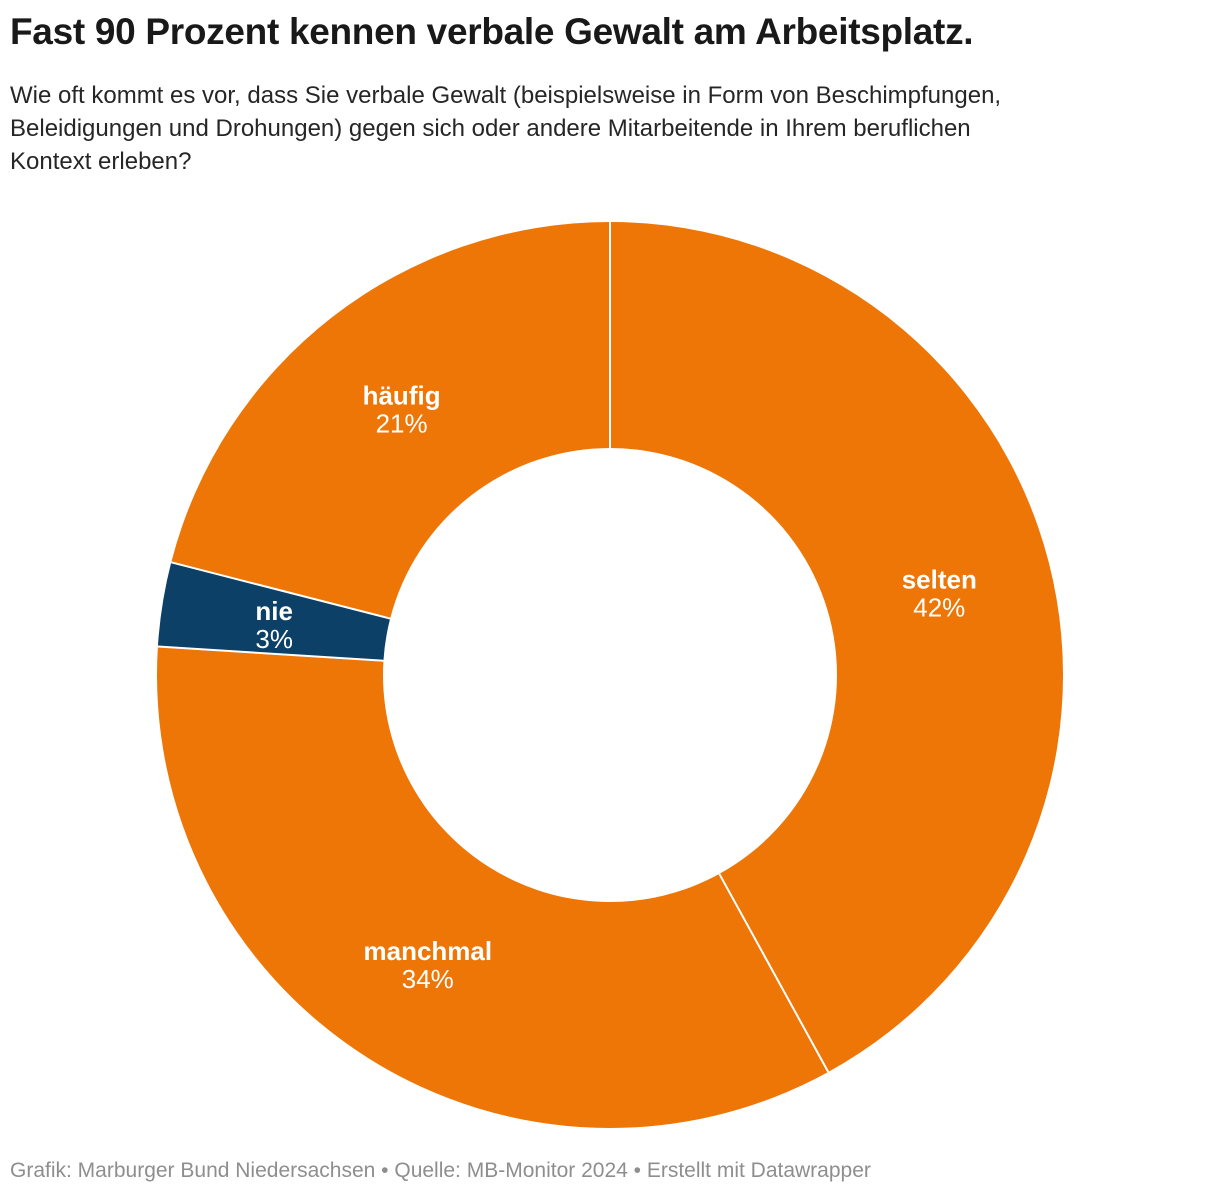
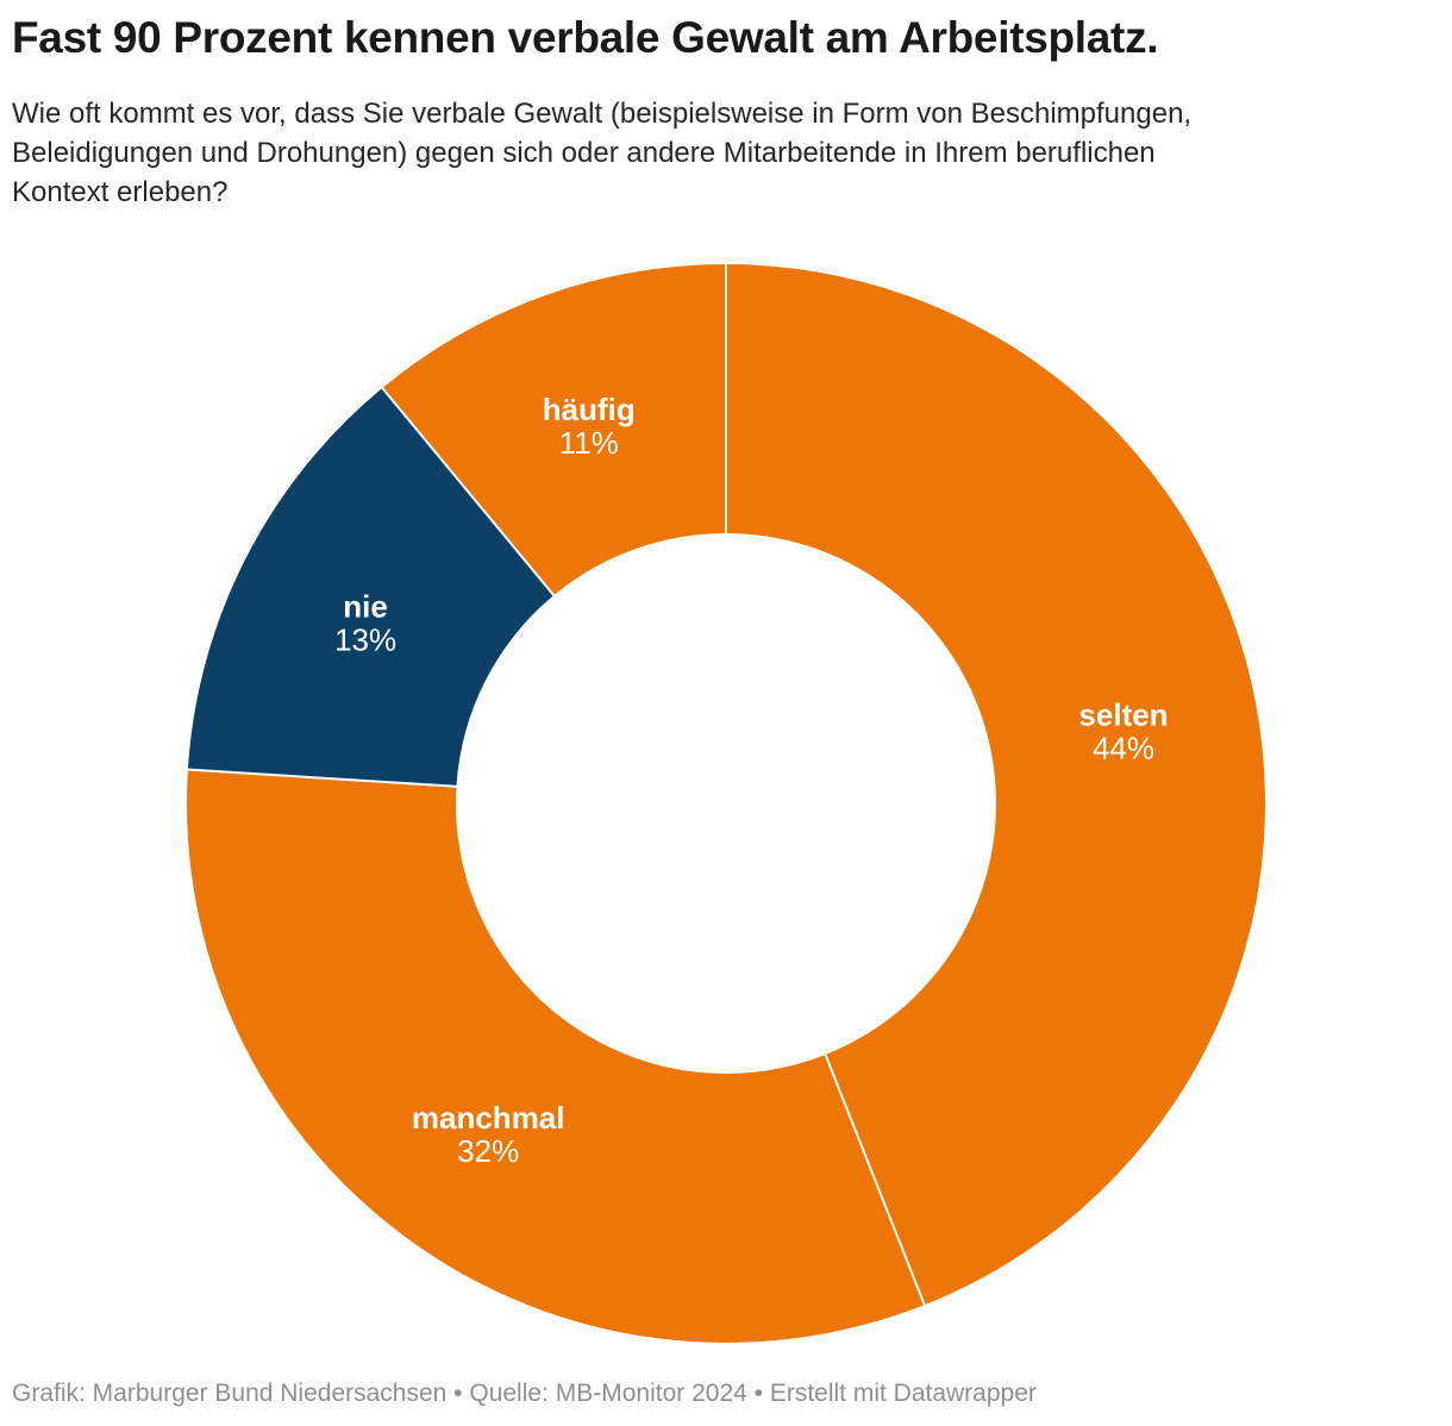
selten: 42% -> 44%
manchmal: 34% -> 32%
nie: 3% -> 13%
häufig: 21% -> 11%
